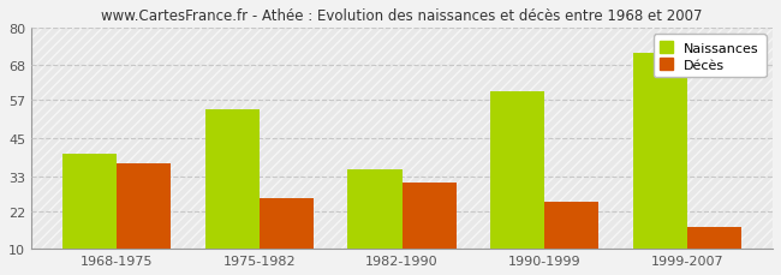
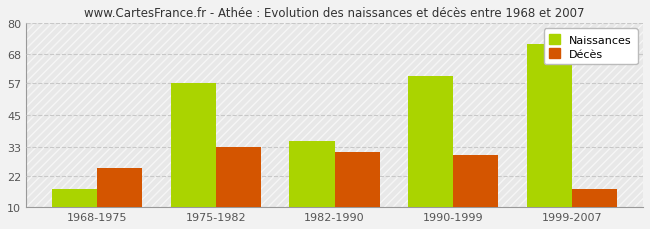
Naissances/1968-1975: 40 -> 17
Décès/1968-1975: 37 -> 25
Naissances/1975-1982: 54 -> 57
Décès/1975-1982: 26 -> 33
Décès/1990-1999: 25 -> 30
